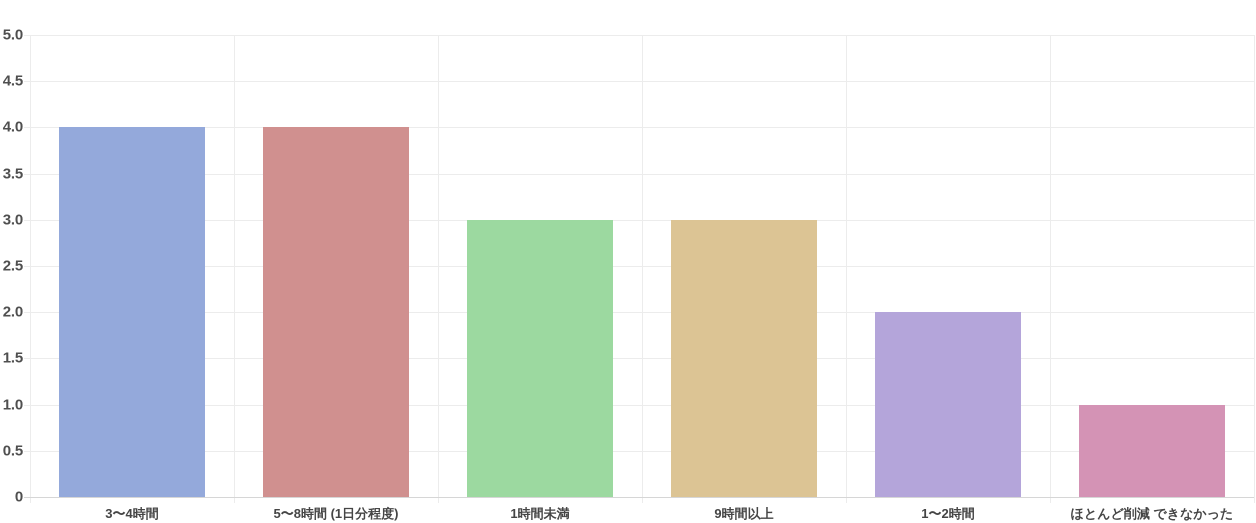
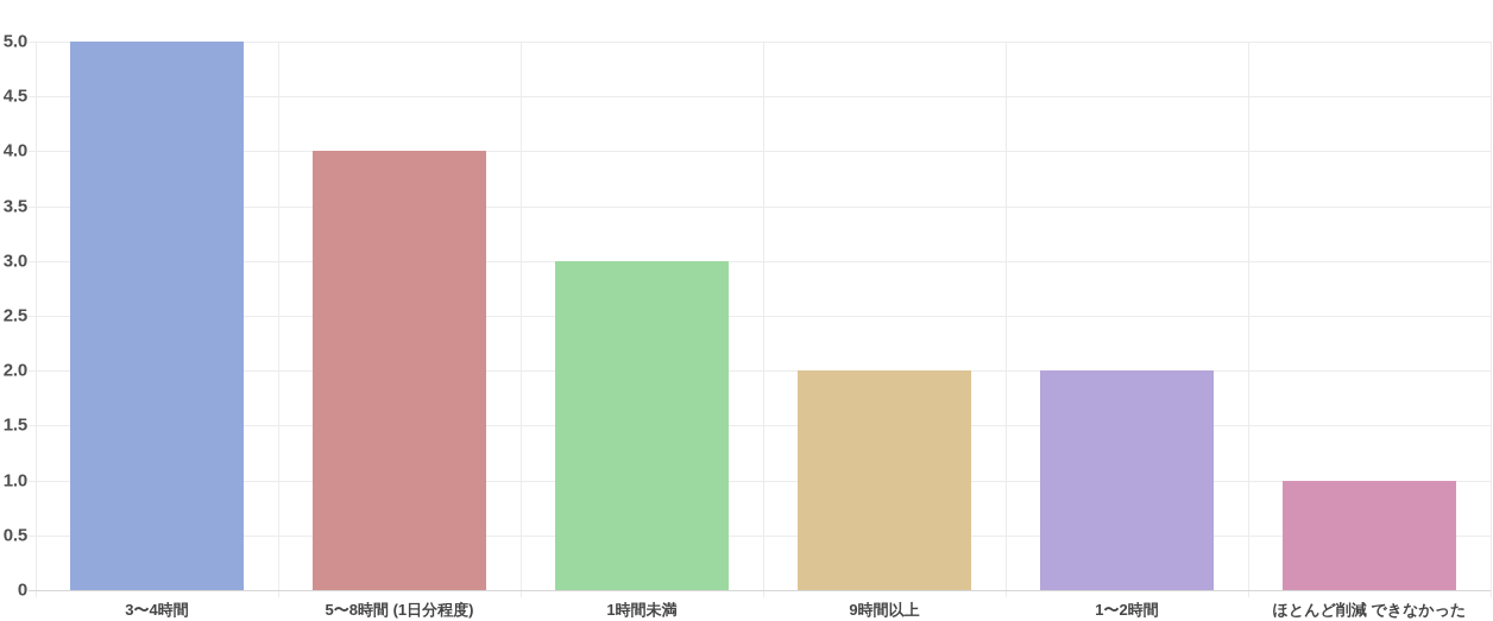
3〜4時間: 4 -> 5
9時間以上: 3 -> 2
